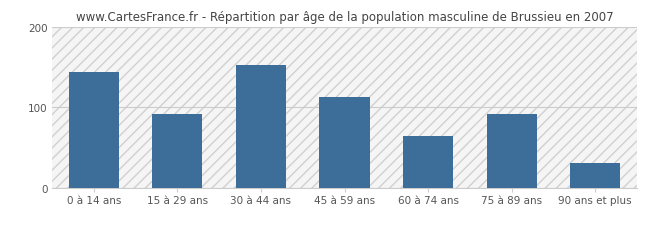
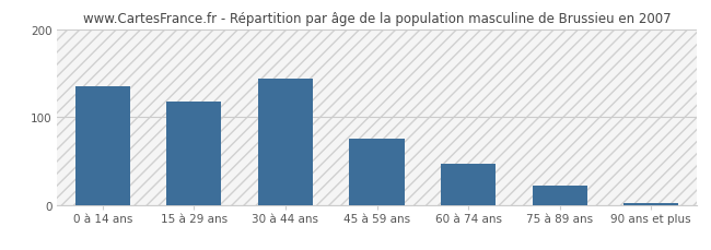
0 à 14 ans: 144 -> 135
15 à 29 ans: 92 -> 118
30 à 44 ans: 152 -> 143
45 à 59 ans: 112 -> 75
60 à 74 ans: 64 -> 47
75 à 89 ans: 92 -> 22
90 ans et plus: 30 -> 2
